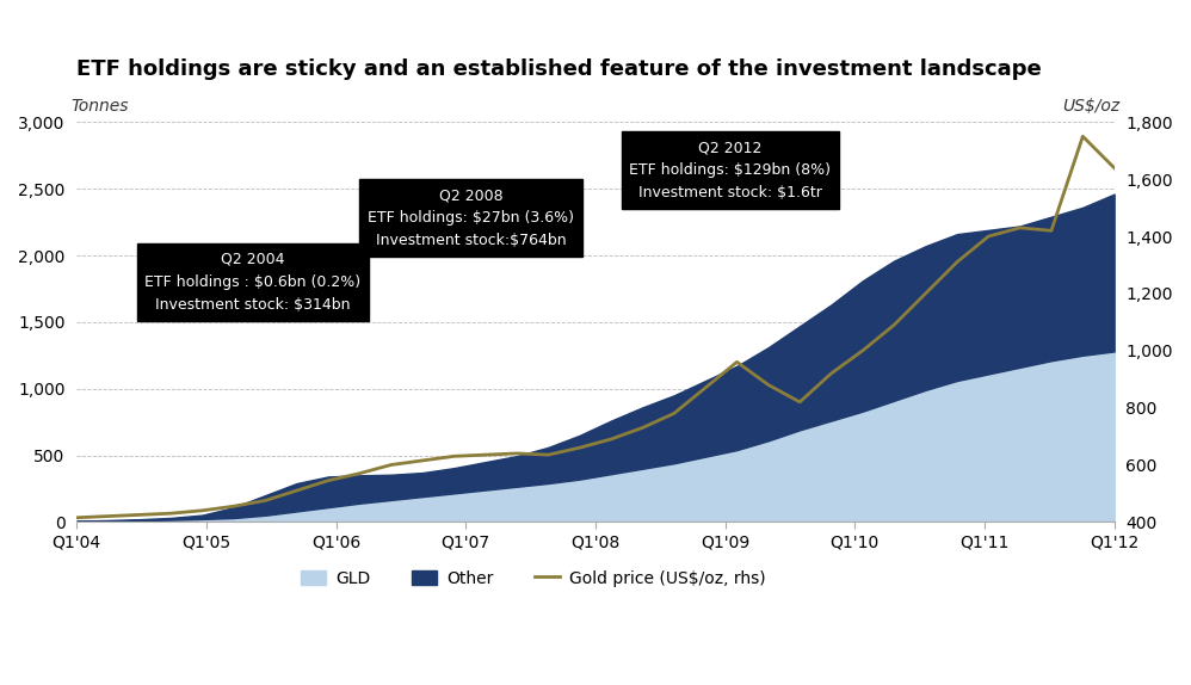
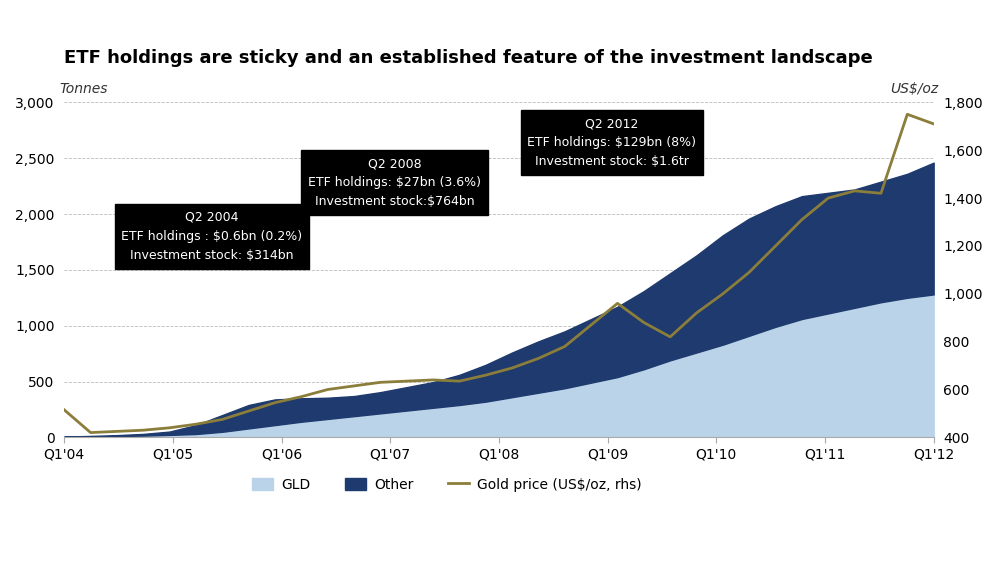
Gold price (US$/oz, rhs)/Q1'04: 415 -> 515
Gold price (US$/oz, rhs)/Q1'12: 1,640 -> 1,710
